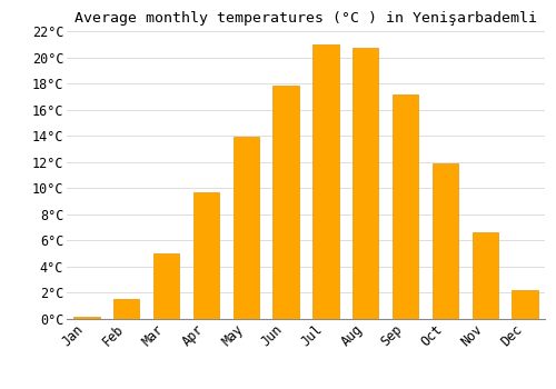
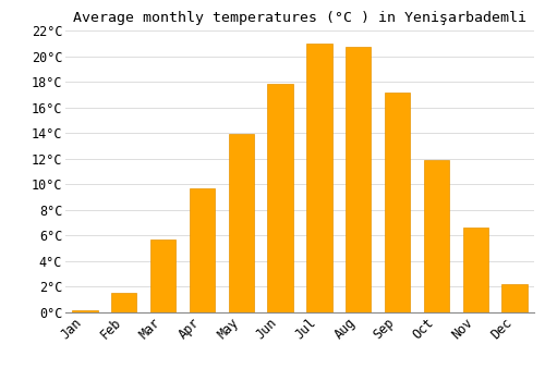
Mar: 5.0°C -> 5.7°C
